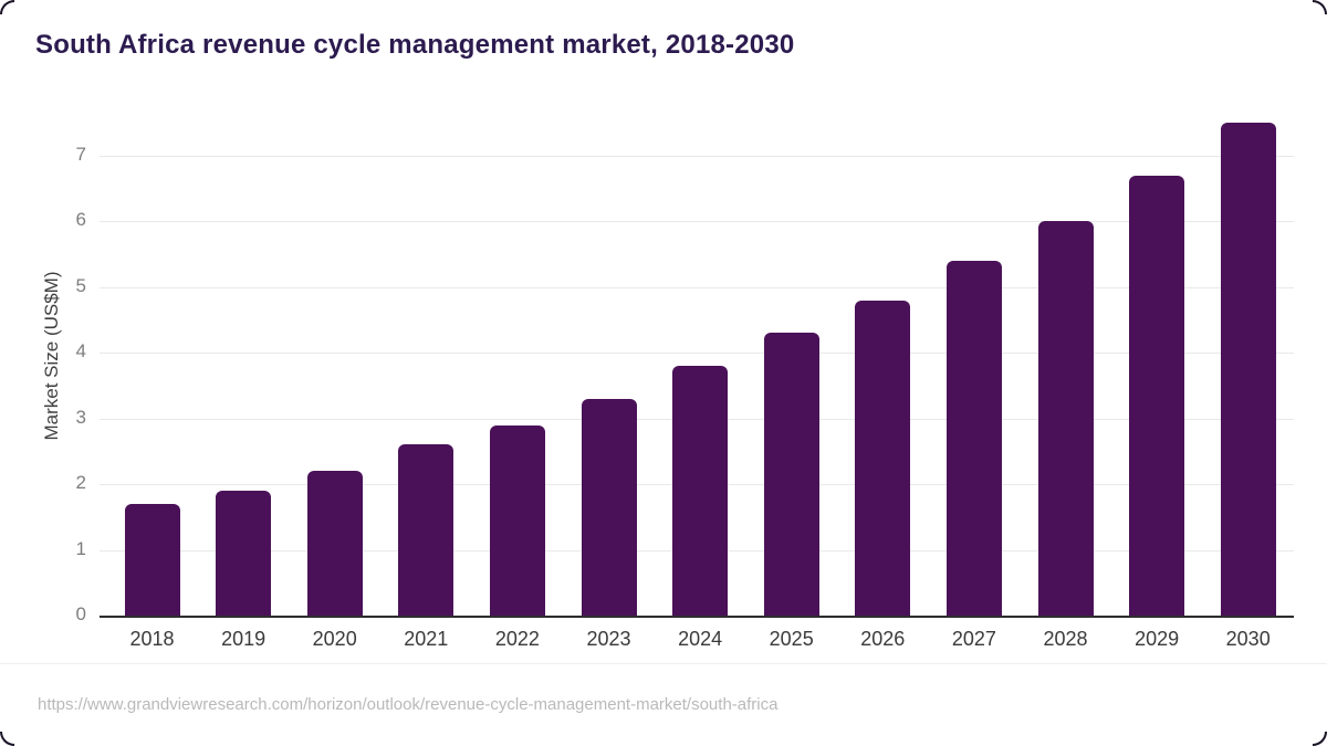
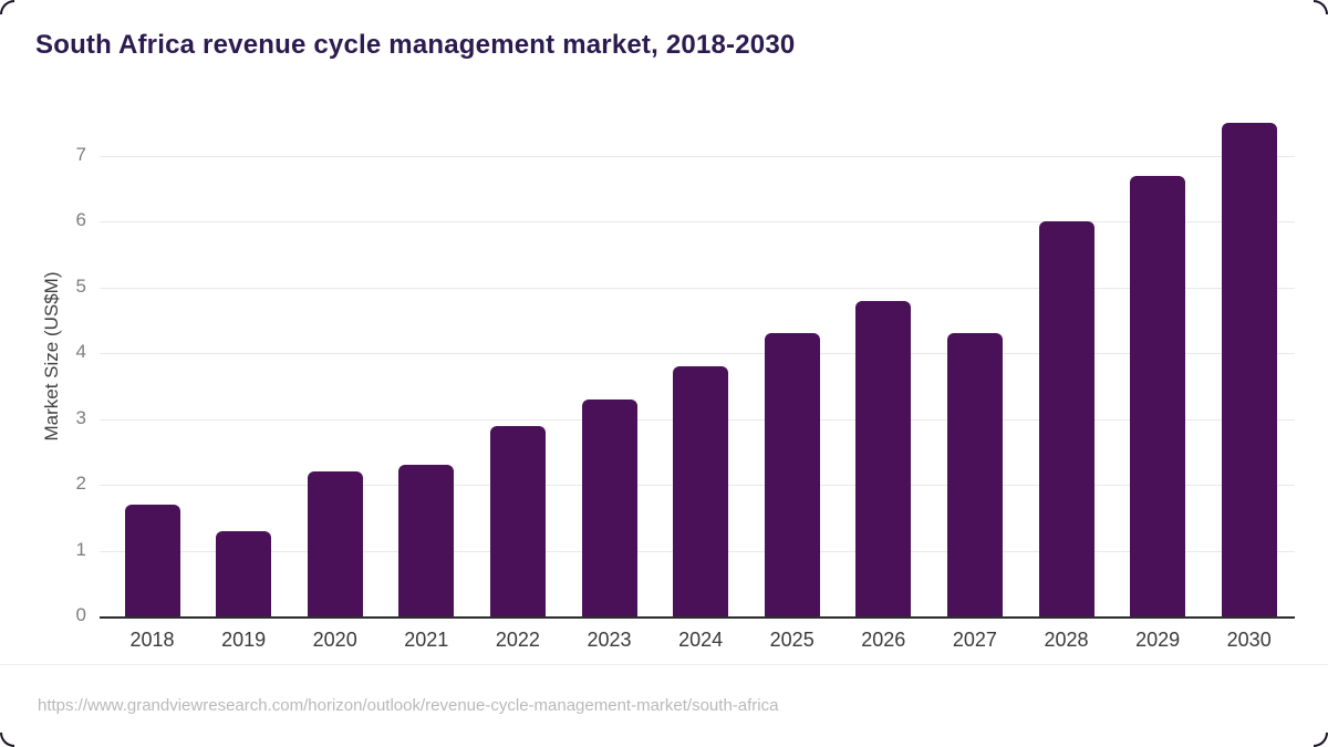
2019: 1.9 -> 1.3
2021: 2.6 -> 2.3
2027: 5.4 -> 4.3
